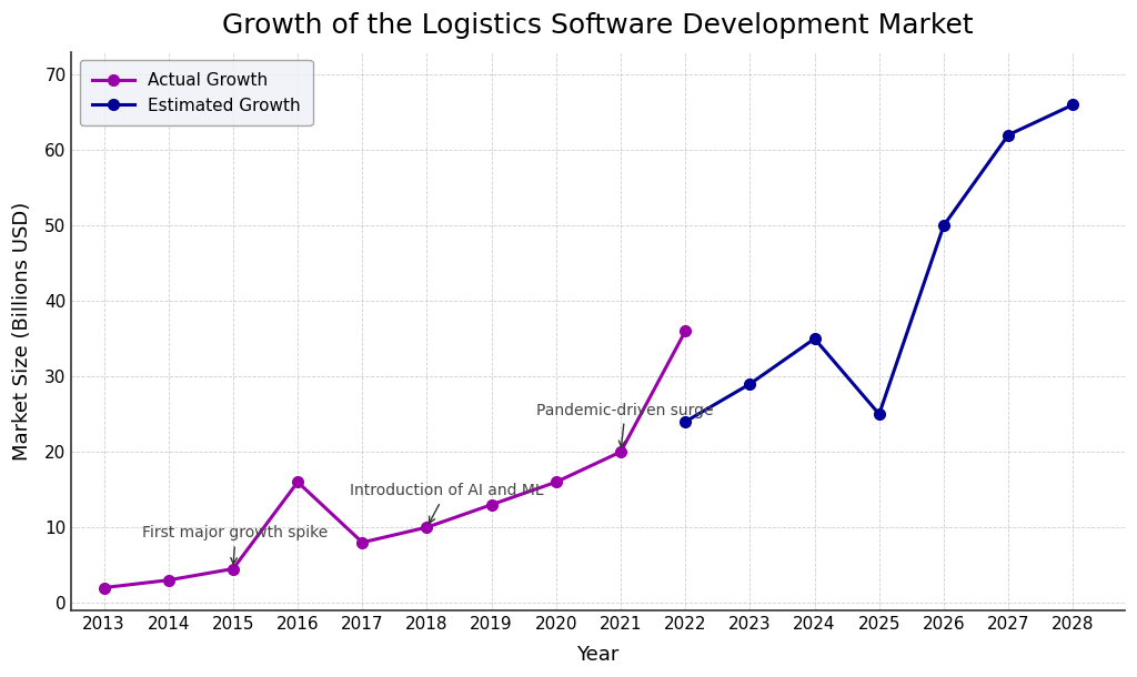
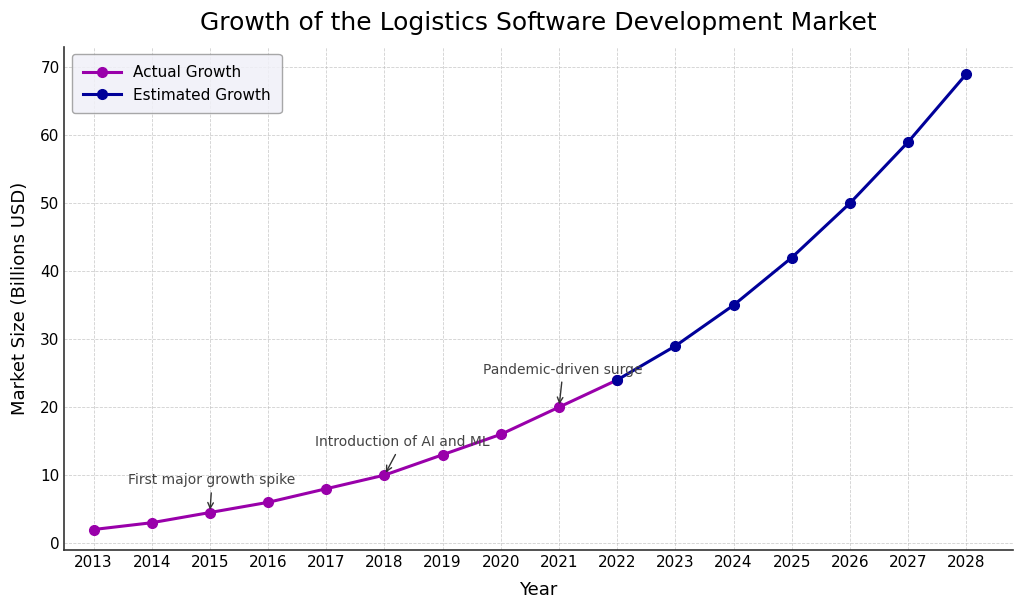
Actual Growth/2016: 16.0 -> 6.0
Actual Growth/2022: 36.0 -> 24.0
Estimated Growth/2025: 25 -> 42
Estimated Growth/2027: 62 -> 59
Estimated Growth/2028: 66 -> 69
